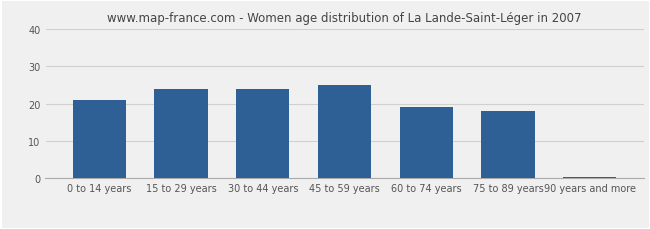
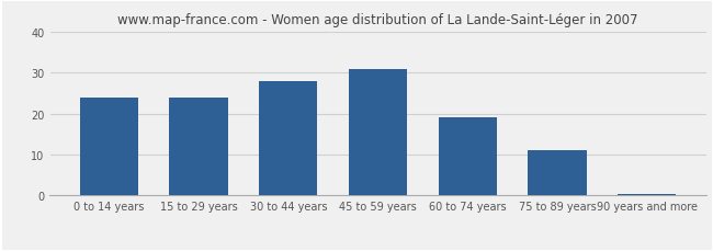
0 to 14 years: 21.0 -> 24.0
30 to 44 years: 24.0 -> 28.0
45 to 59 years: 25.0 -> 31.0
75 to 89 years: 18.0 -> 11.0
